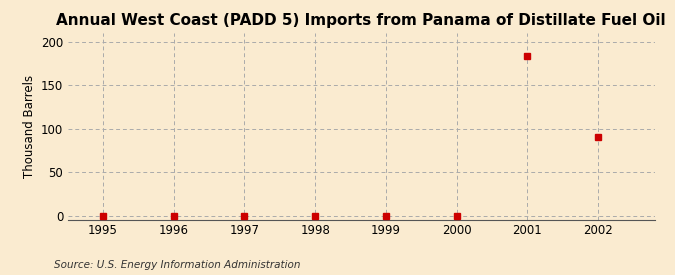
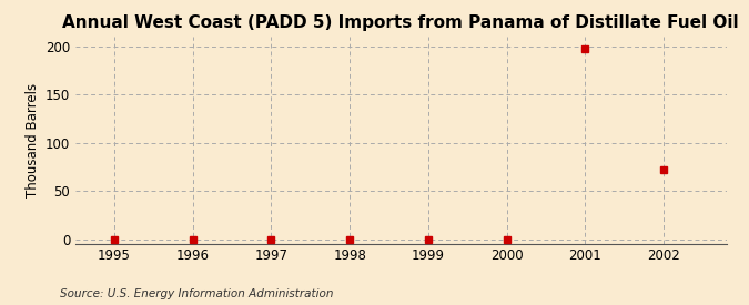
2001: 184 -> 197
2002: 90 -> 72
